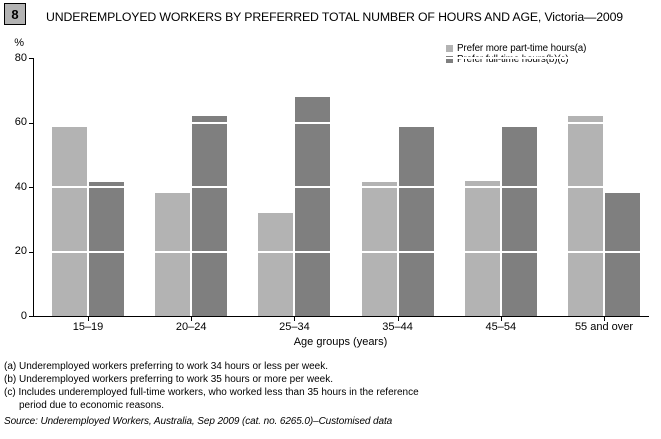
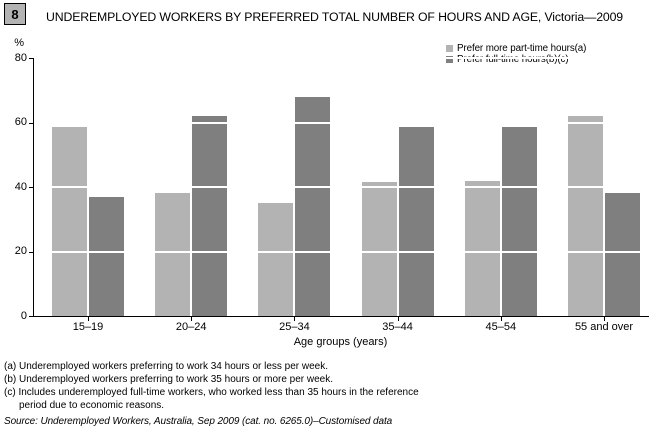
Prefer full-time hours(b)(c)/15–19: 42 -> 37
Prefer more part-time hours(a)/25–34: 32 -> 35
